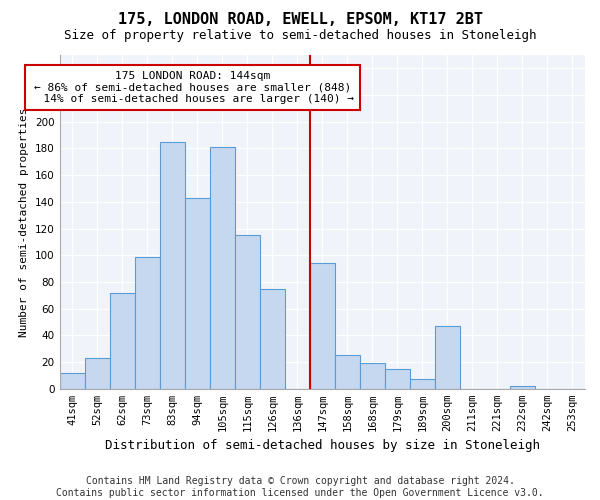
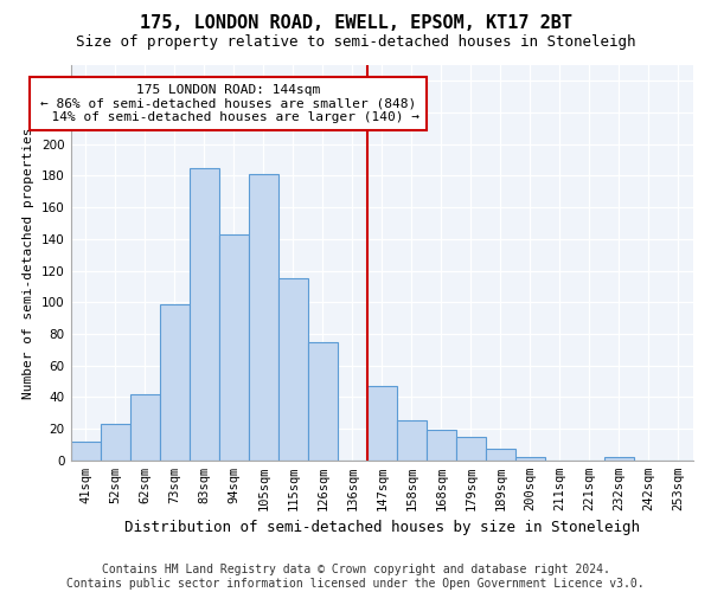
62sqm: 72 -> 42
147sqm: 94 -> 47
200sqm: 47 -> 2
